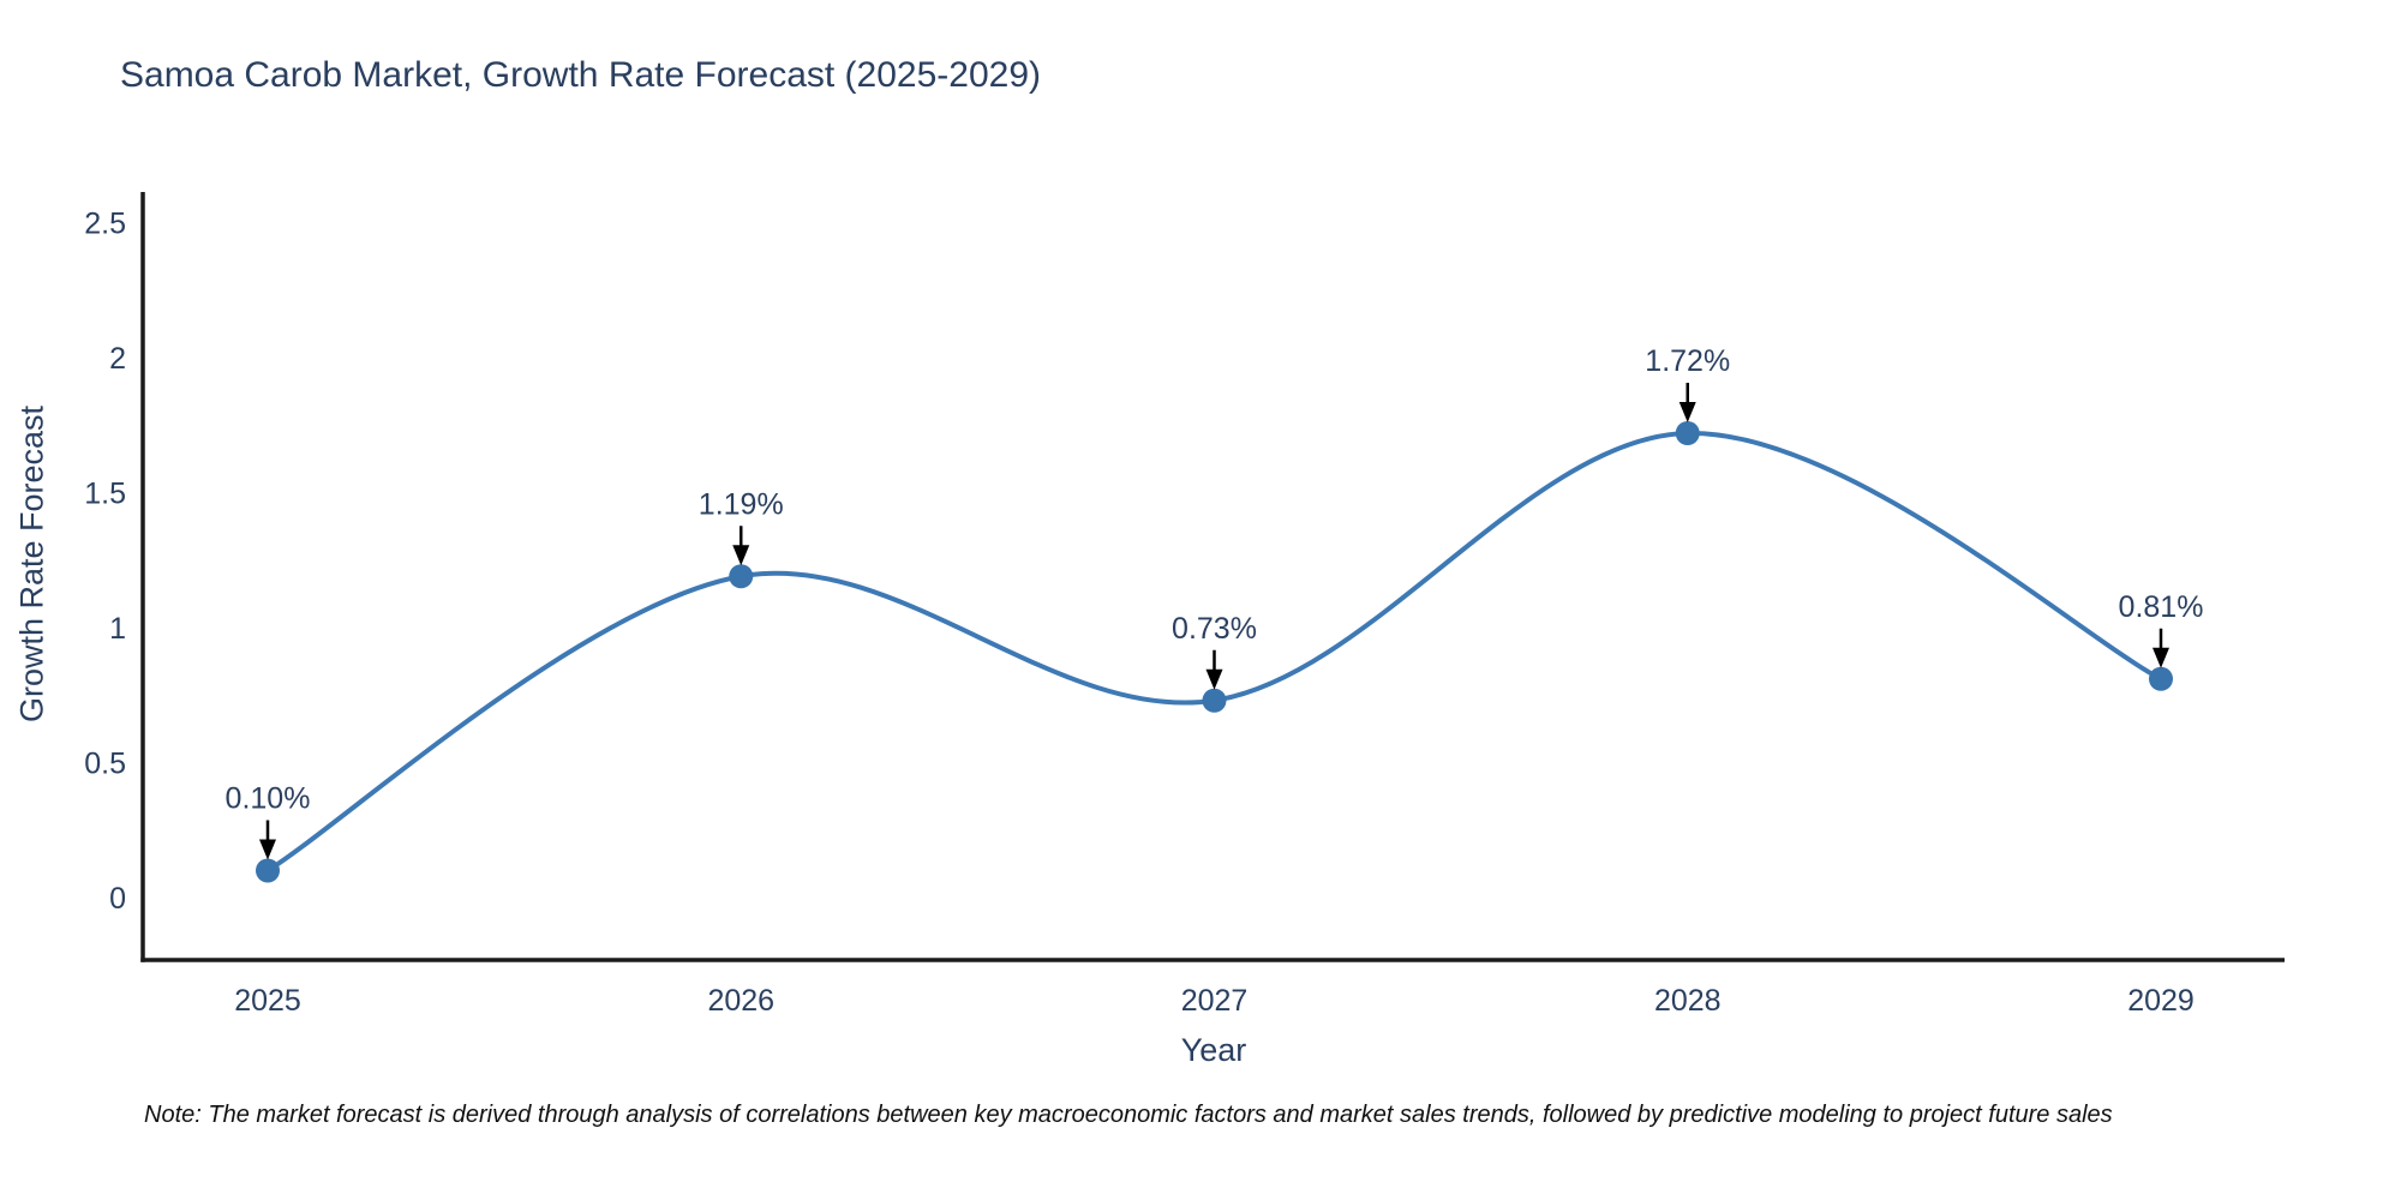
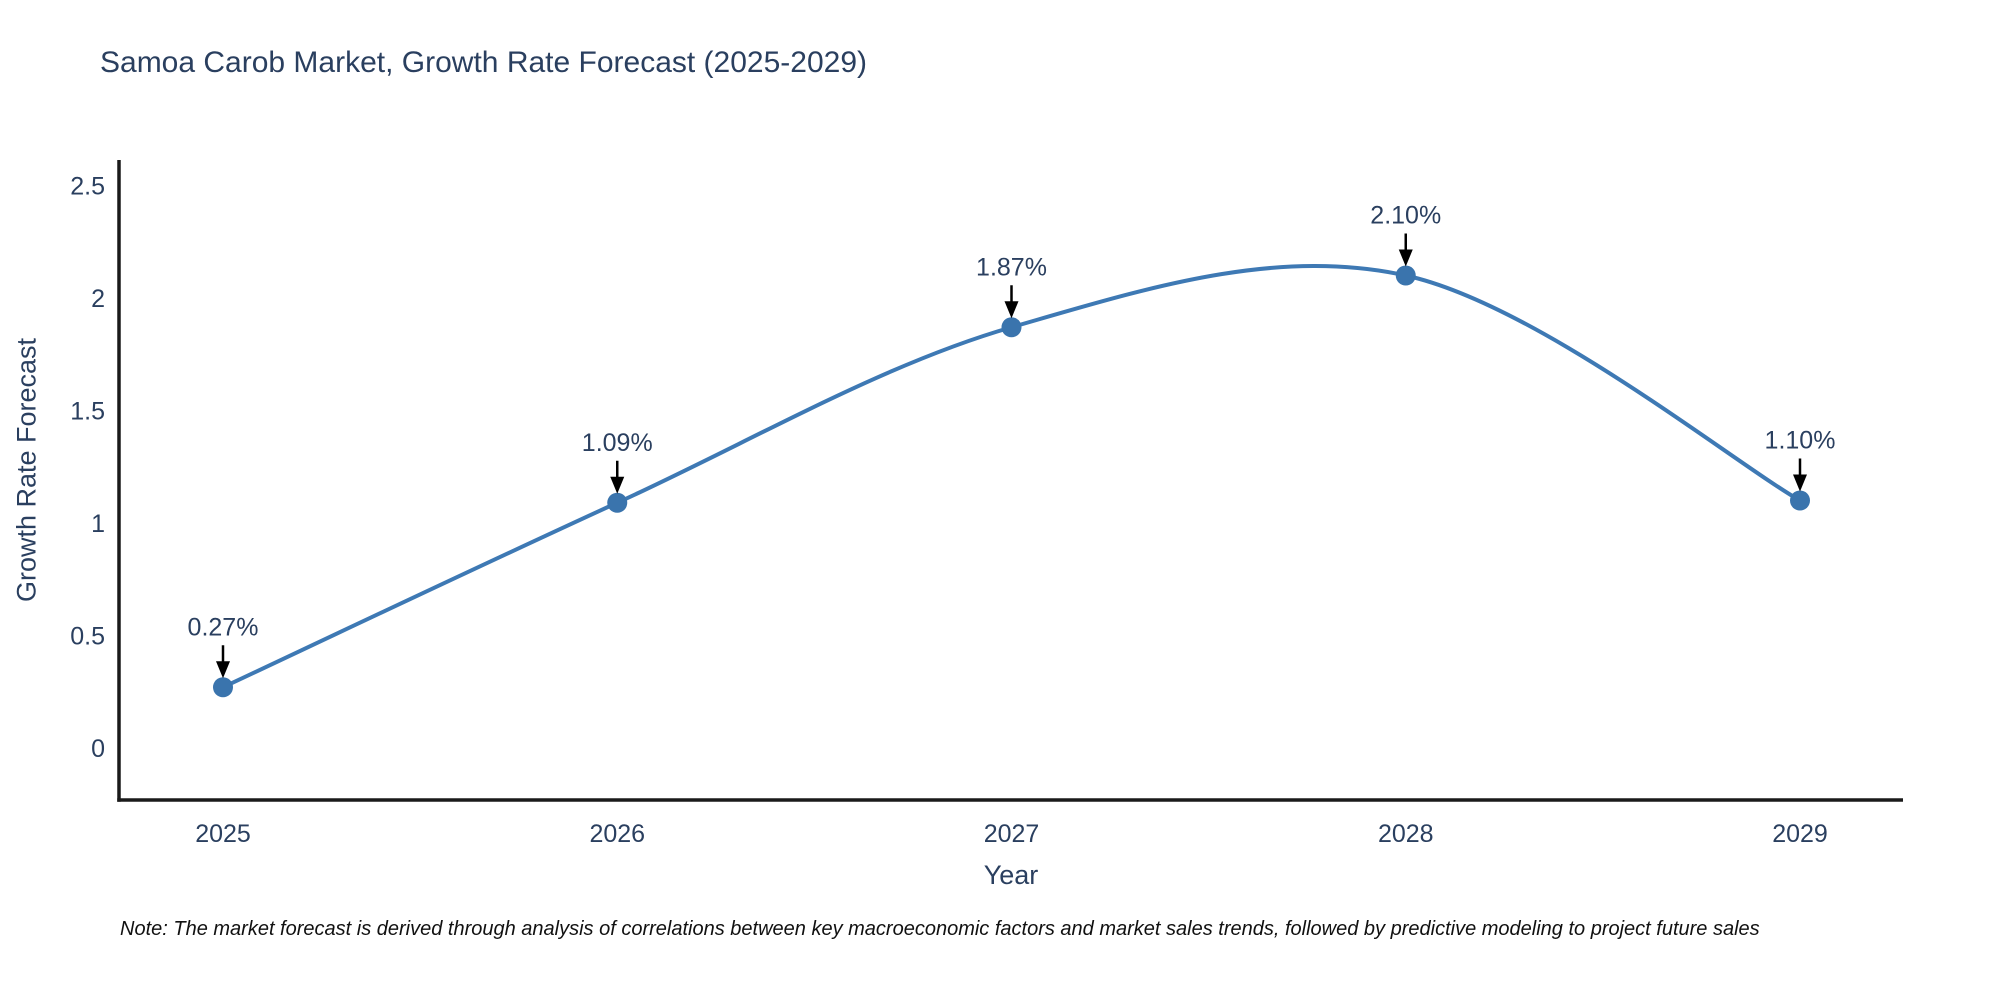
2025: 0.10% -> 0.27%
2026: 1.19% -> 1.09%
2027: 0.73% -> 1.87%
2028: 1.72% -> 2.10%
2029: 0.81% -> 1.10%
